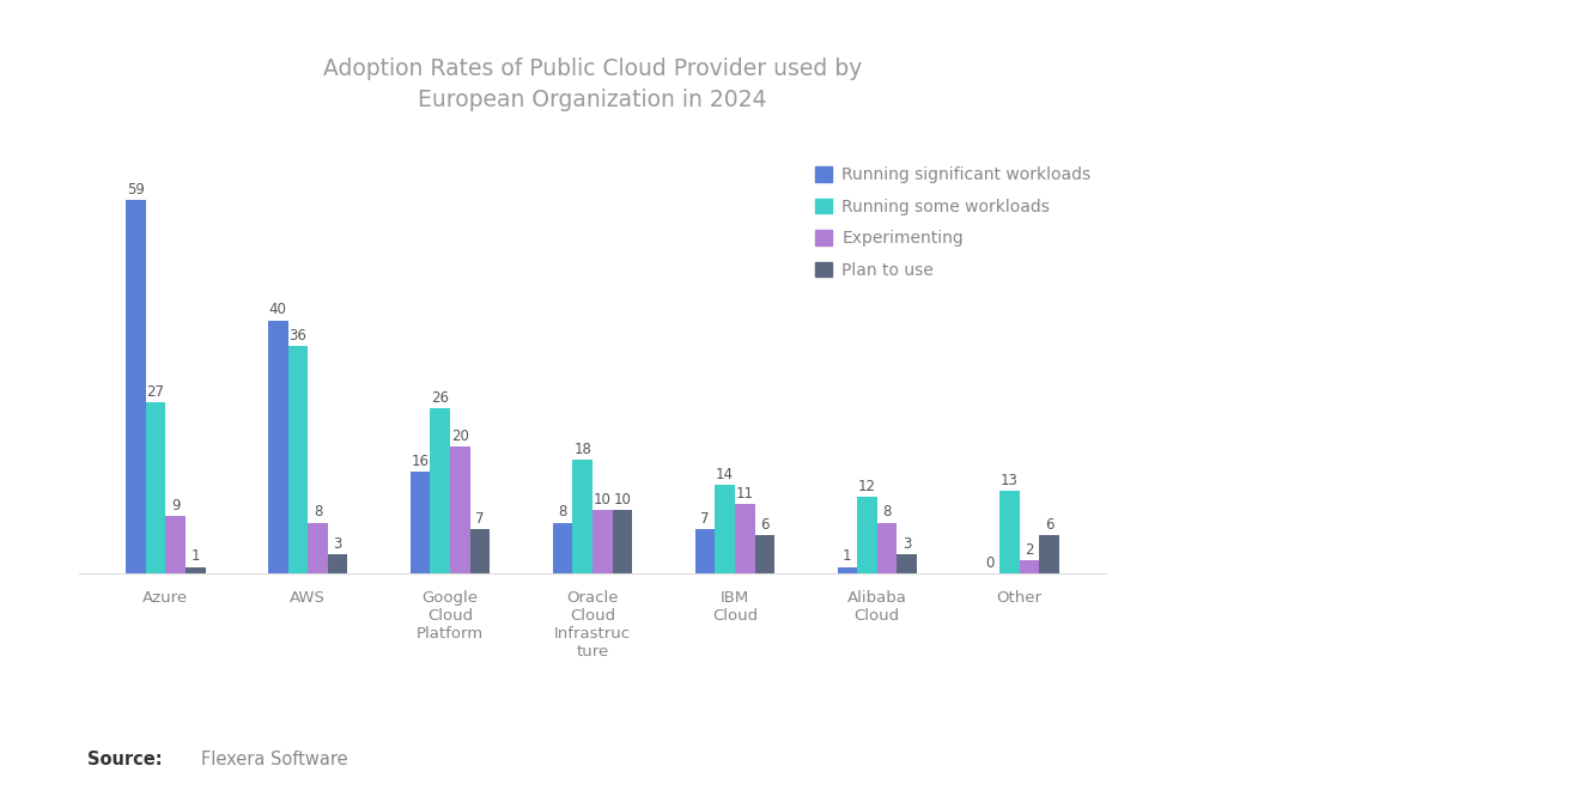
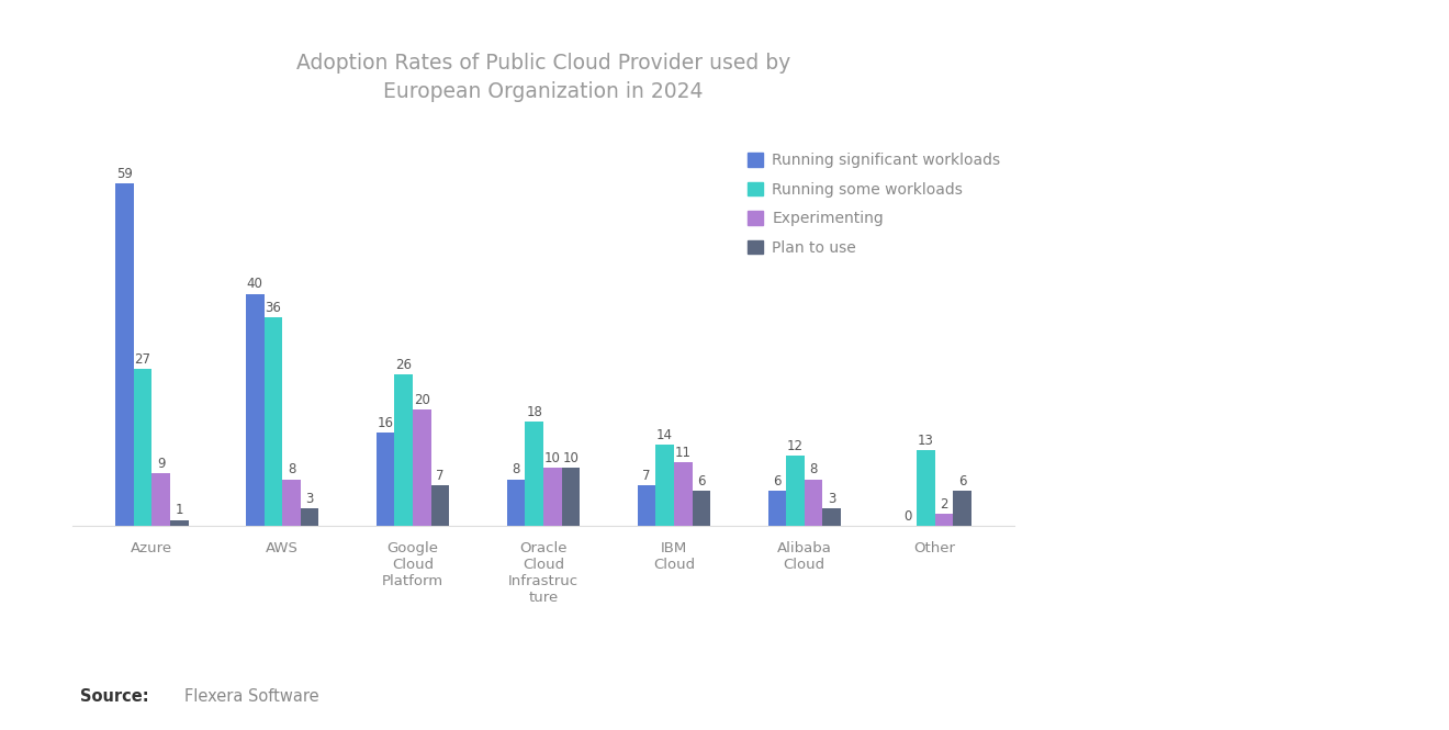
Running significant workloads/Alibaba Cloud: 1 -> 6
